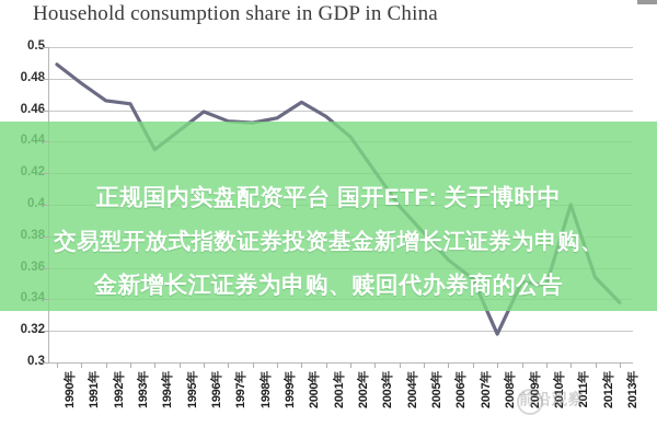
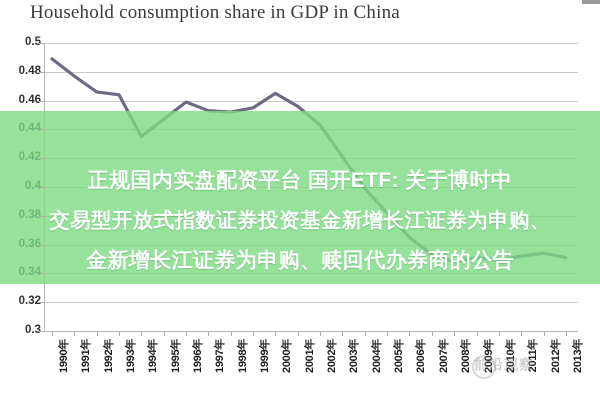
2008年: 0.318 -> 0.348
2011年: 0.400 -> 0.352
2013年: 0.338 -> 0.351
